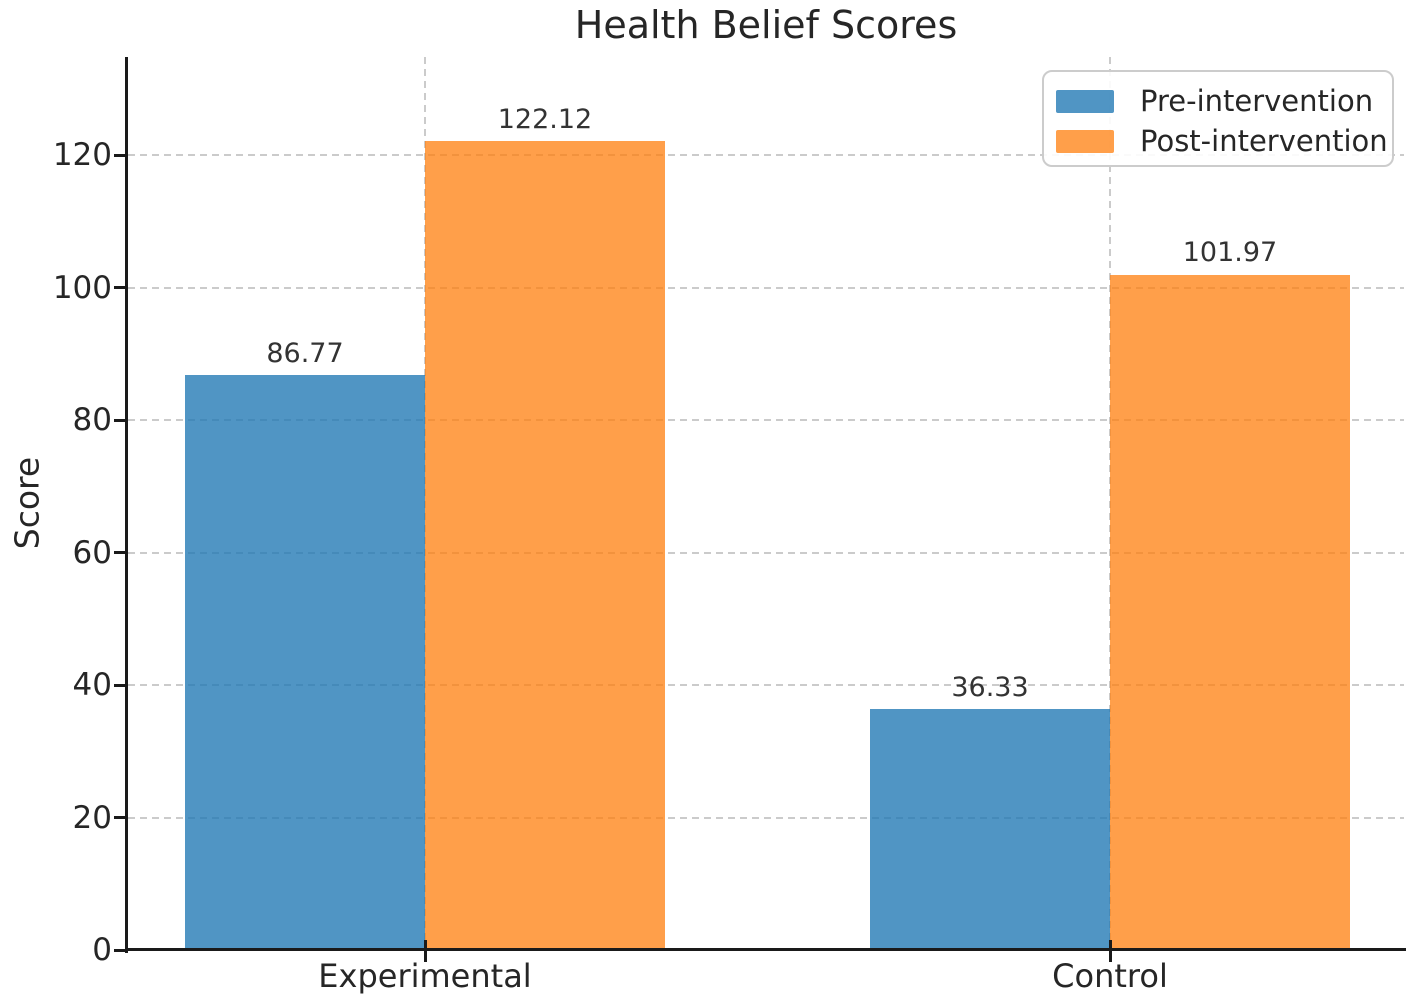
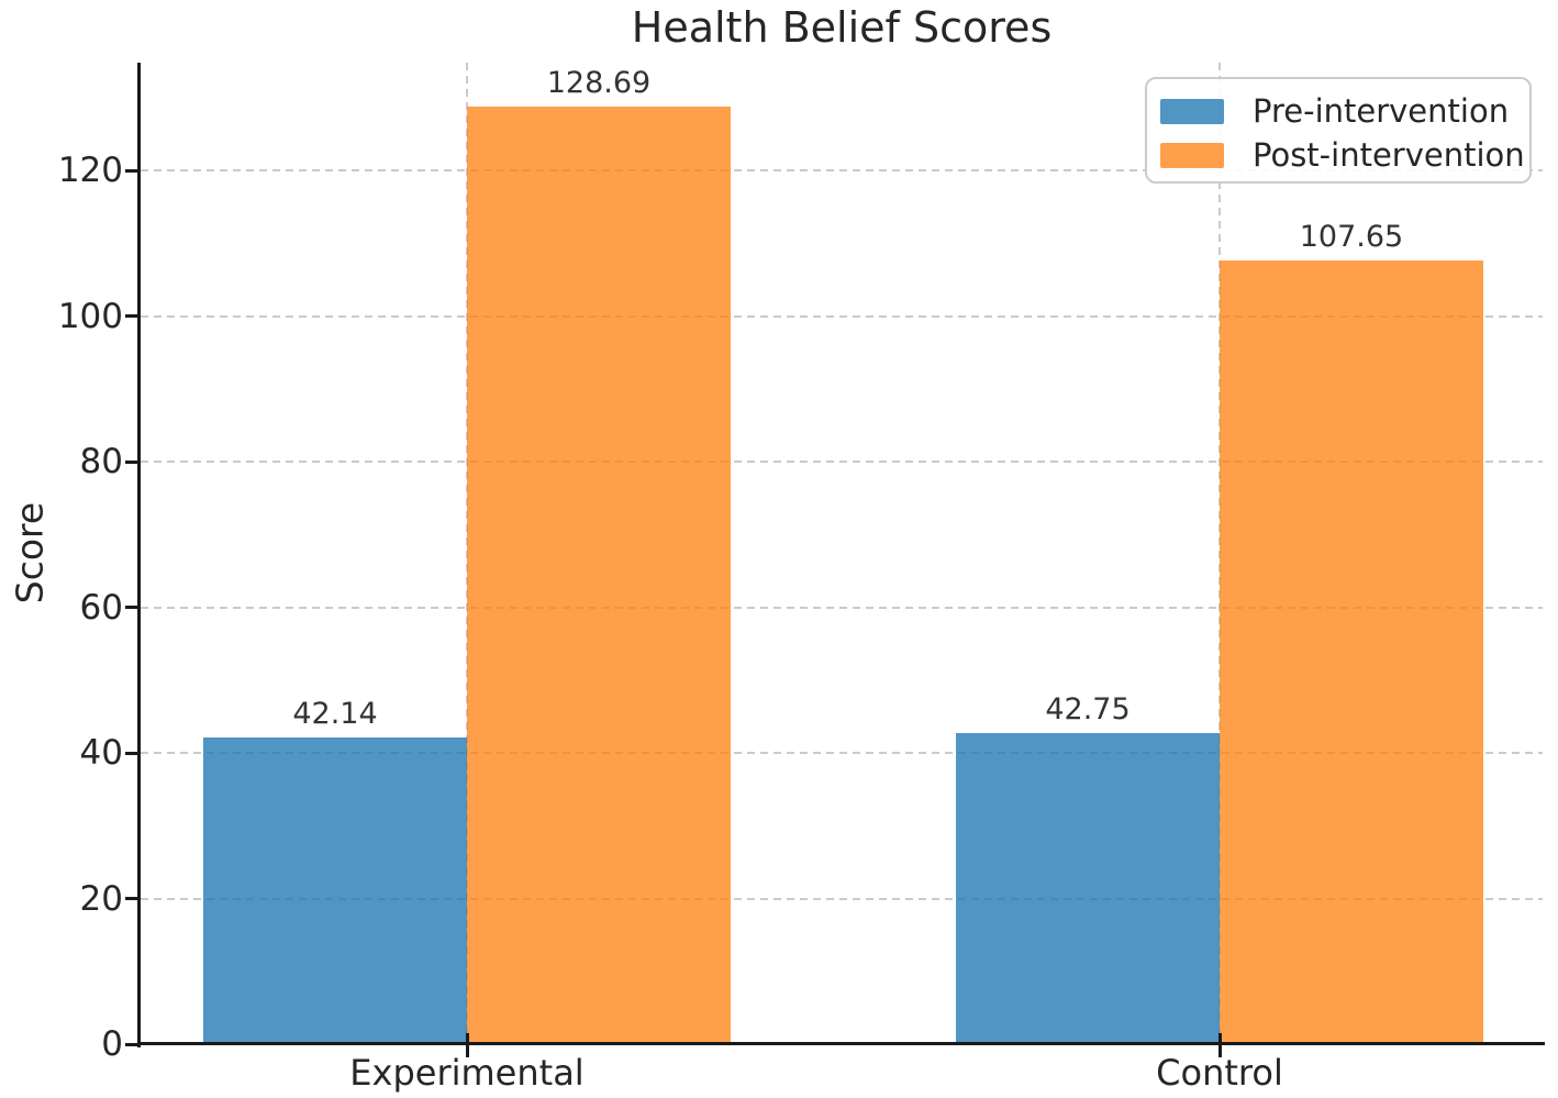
Pre-intervention/Experimental: 86.77 -> 42.14
Post-intervention/Experimental: 122.12 -> 128.69
Pre-intervention/Control: 36.33 -> 42.75
Post-intervention/Control: 101.97 -> 107.65
